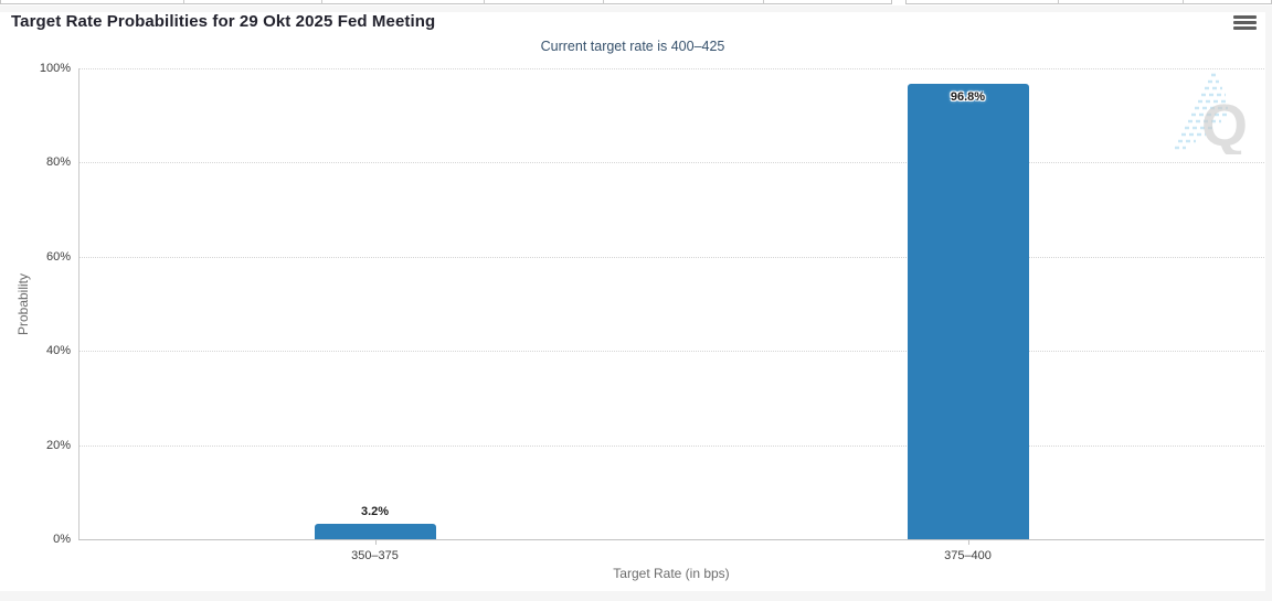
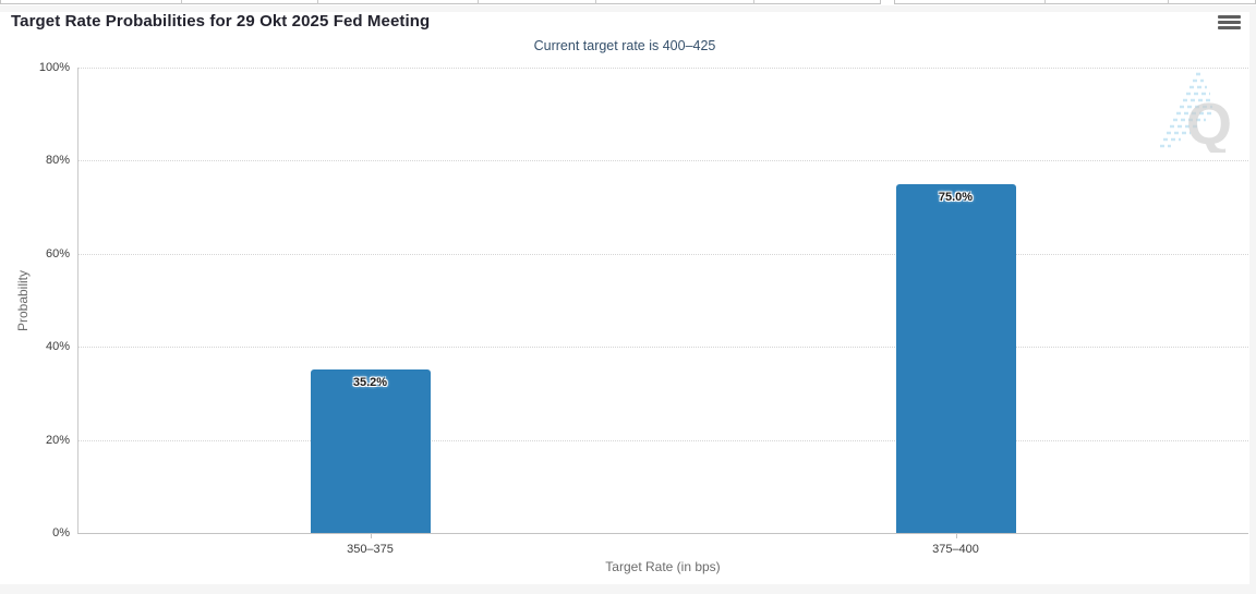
350–375: 3.2% -> 35.2%
375–400: 96.8% -> 75.0%
